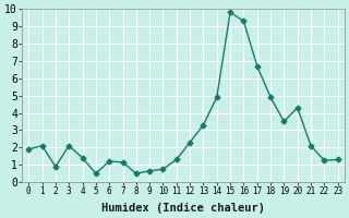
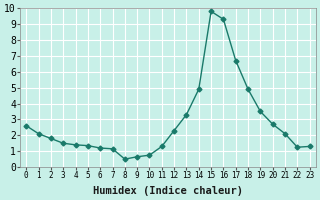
0: 1.9 -> 2.6
2: 0.9 -> 1.8
3: 2.1 -> 1.5
5: 0.5 -> 1.4
20: 4.3 -> 2.7
